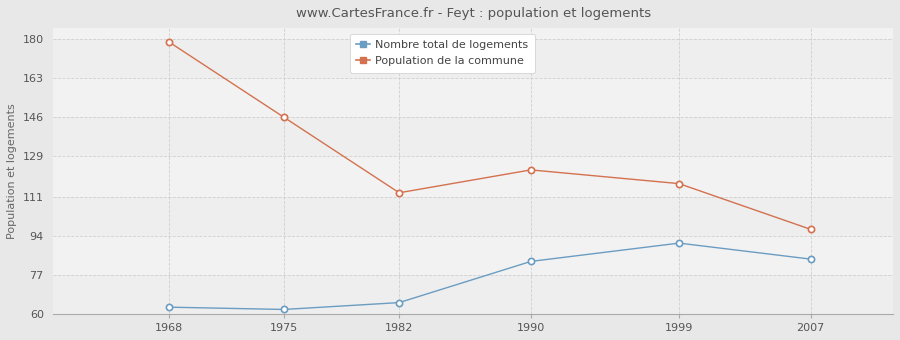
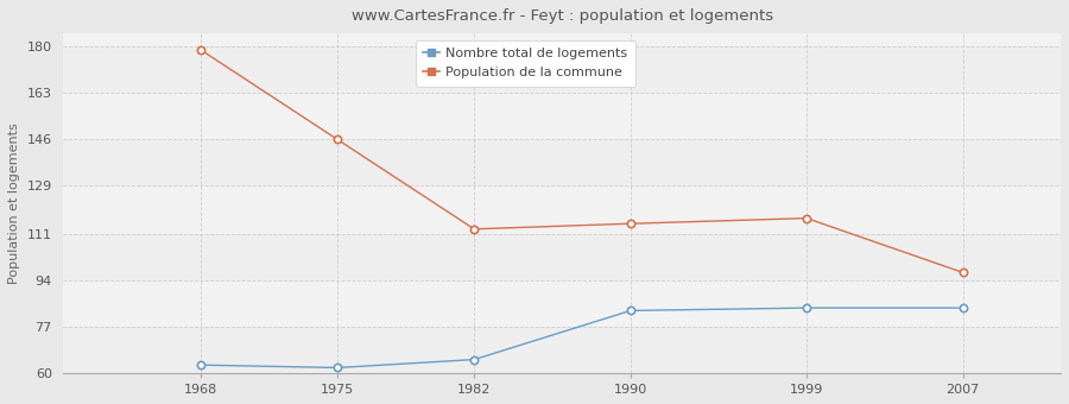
Population de la commune/1990: 123 -> 115
Nombre total de logements/1999: 91 -> 84
